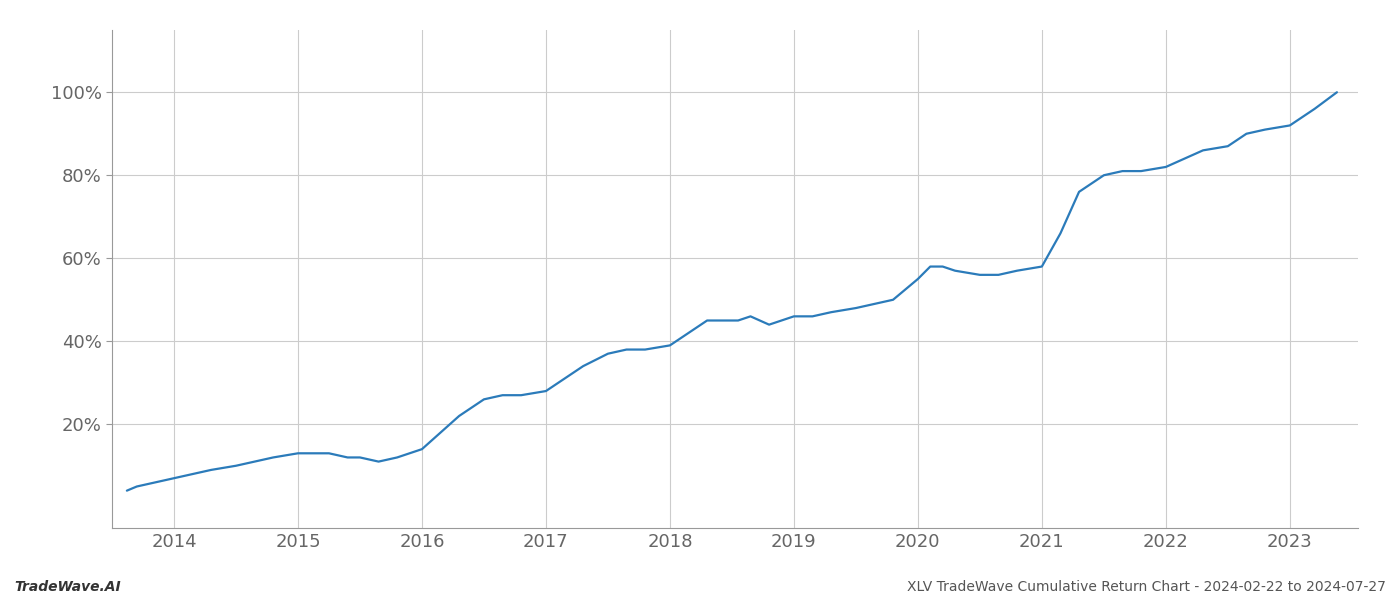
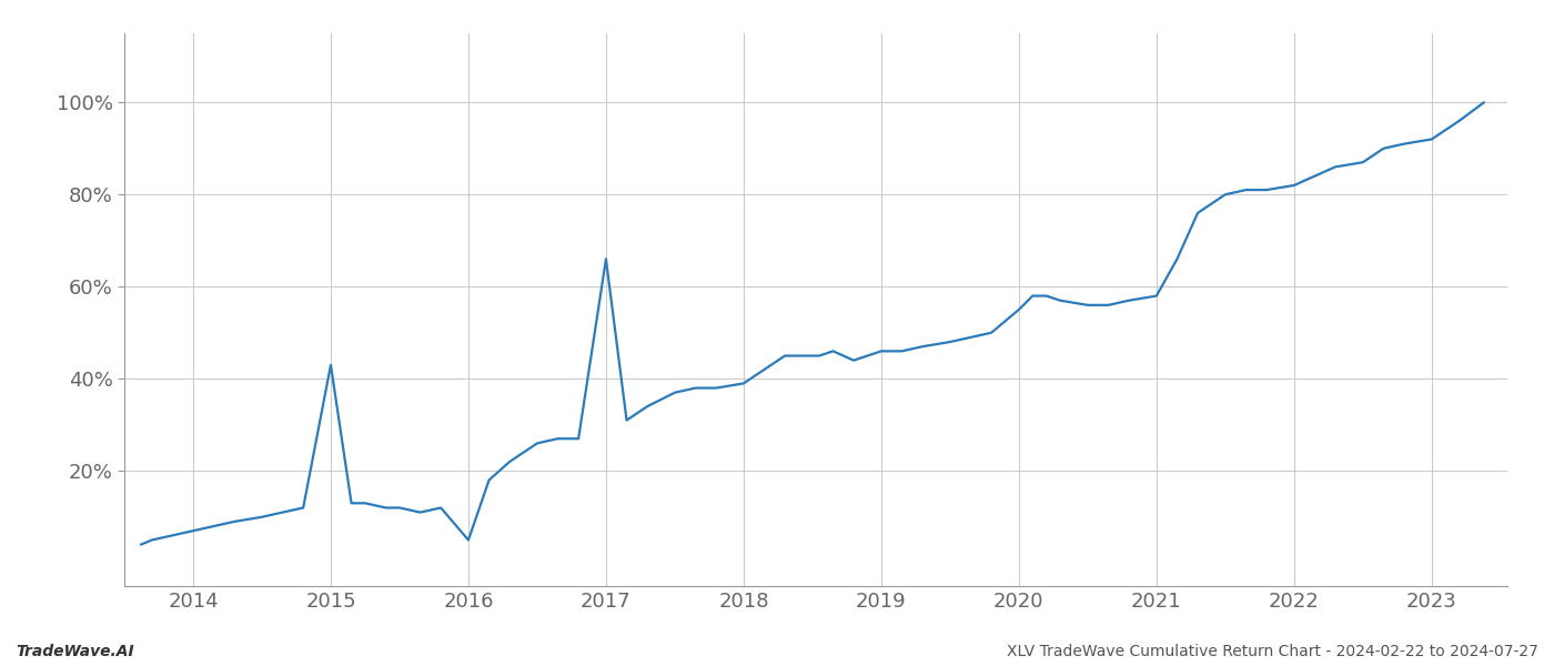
2015: 13% -> 43%
2016: 14% -> 5%
2017: 28% -> 66%
